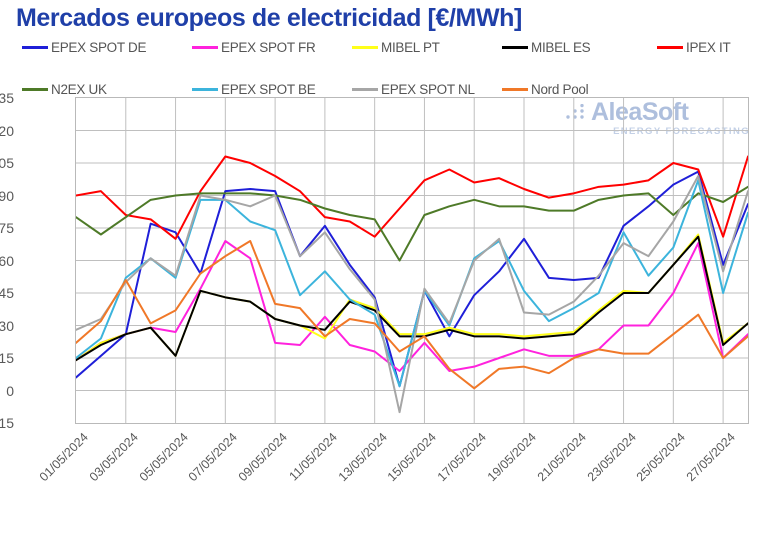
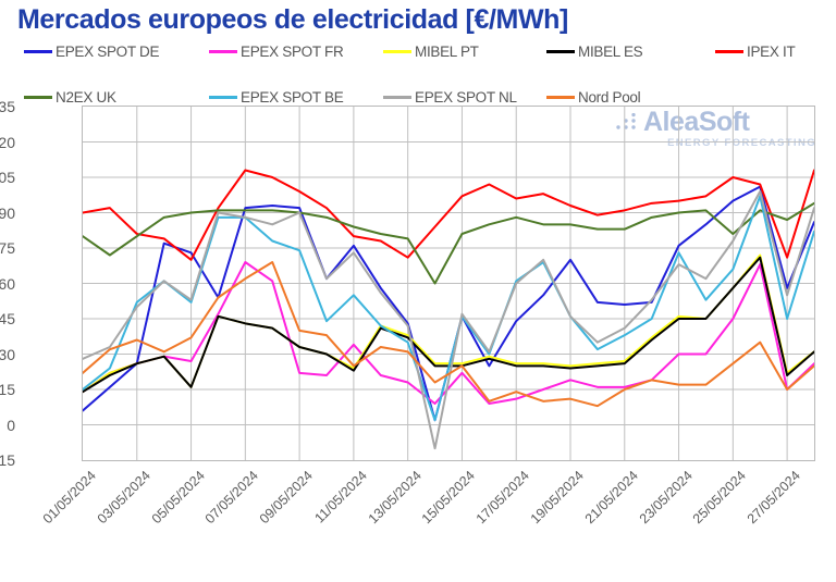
Nord Pool/03/05/2024: 51 -> 36
MIBEL ES/11/05/2024: 28 -> 23
Nord Pool/17/05/2024: 1 -> 14
EPEX SPOT NL/19/05/2024: 36 -> 46
